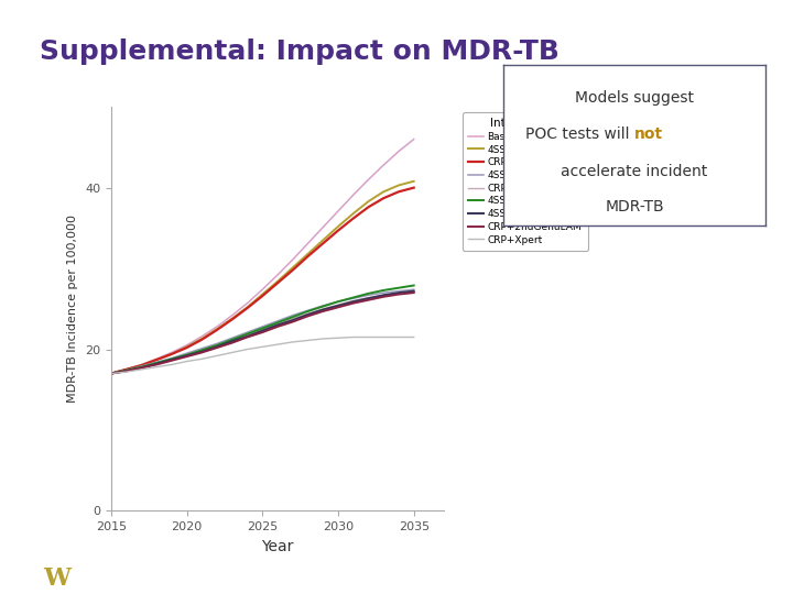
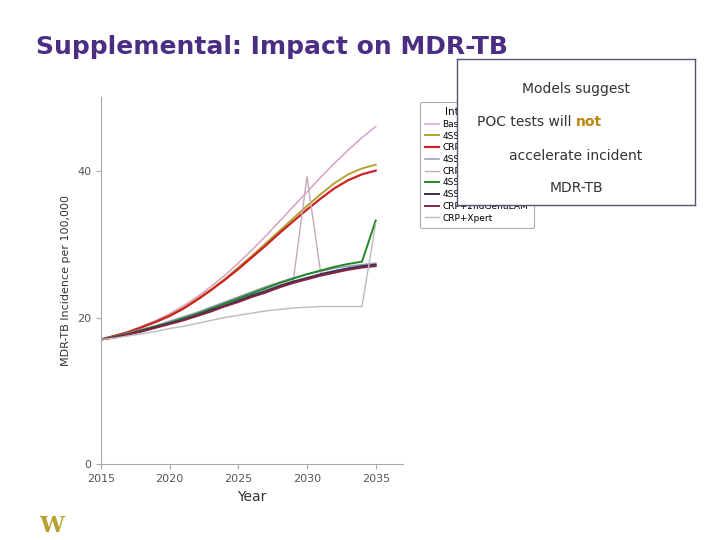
CRP+uLAM/2030: 25.5 -> 39.2
4SS+2ndGenuLAM/2035: 27.9 -> 33.2
CRP+Xpert/2035: 21.5 -> 32.8
